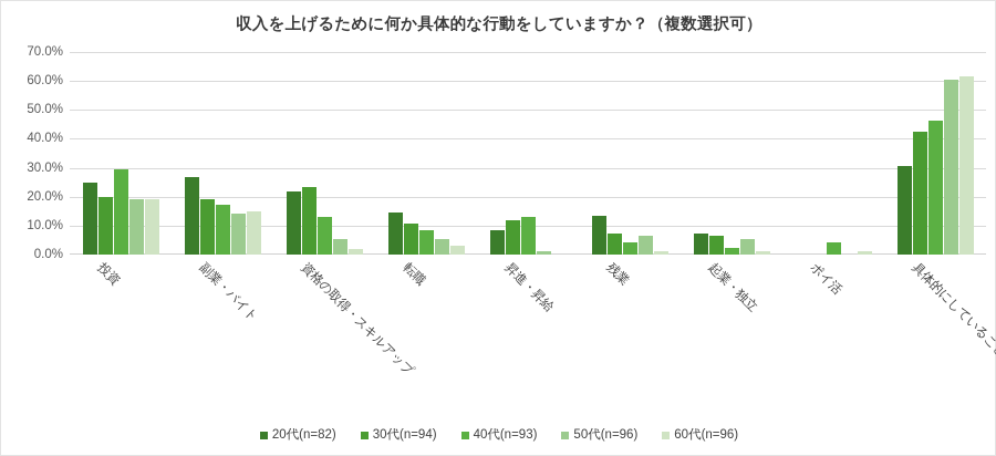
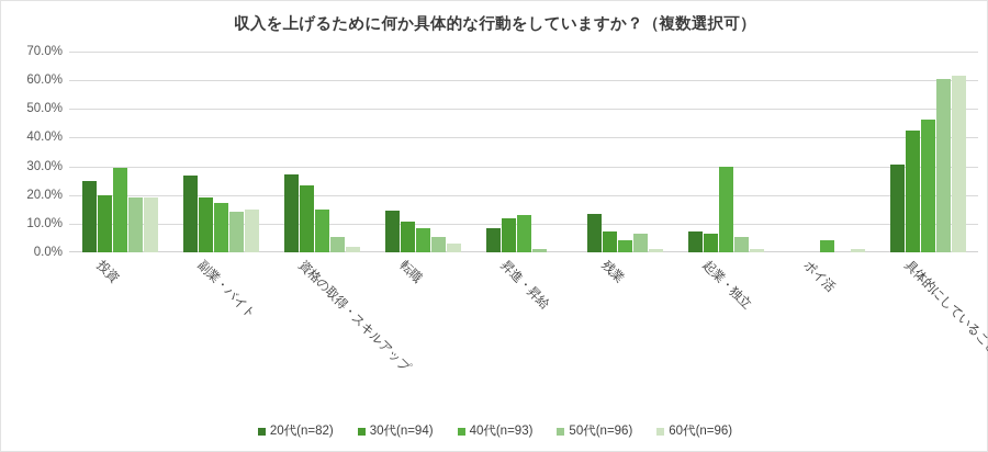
20代(n=82)/資格の取得・スキルアップ: 22% -> 27%
40代(n=93)/資格の取得・スキルアップ: 13% -> 15%
40代(n=93)/起業・独立: 2% -> 30%
